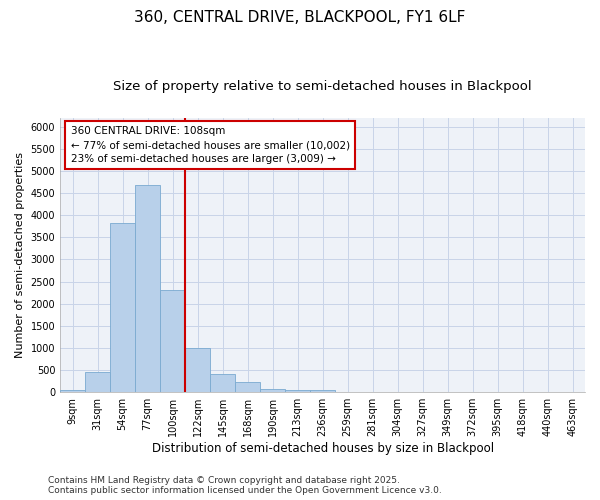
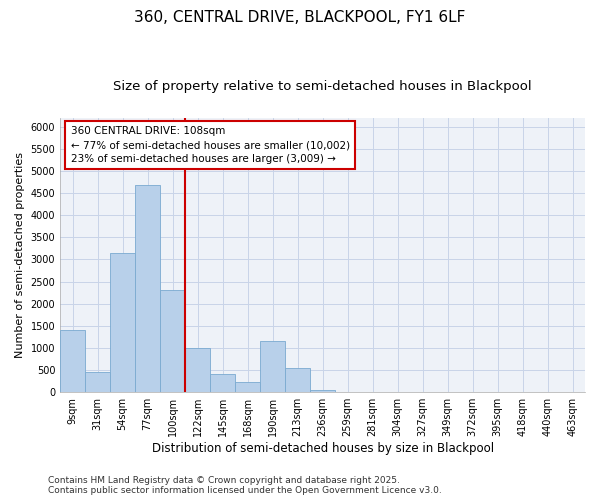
9sqm: 50 -> 1400
54sqm: 3820 -> 3150
190sqm: 80 -> 1150
213sqm: 60 -> 550
